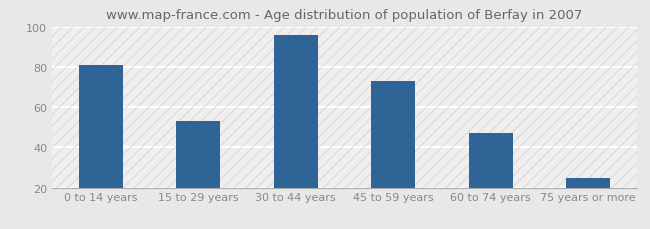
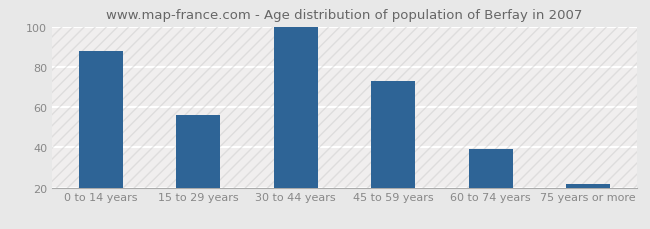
0 to 14 years: 81 -> 88
15 to 29 years: 53 -> 56
30 to 44 years: 96 -> 100
60 to 74 years: 47 -> 39
75 years or more: 25 -> 22
